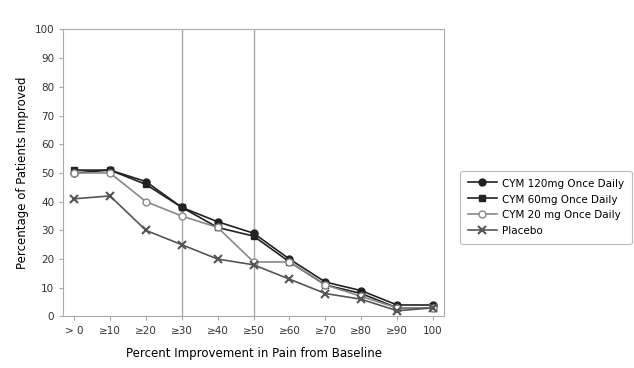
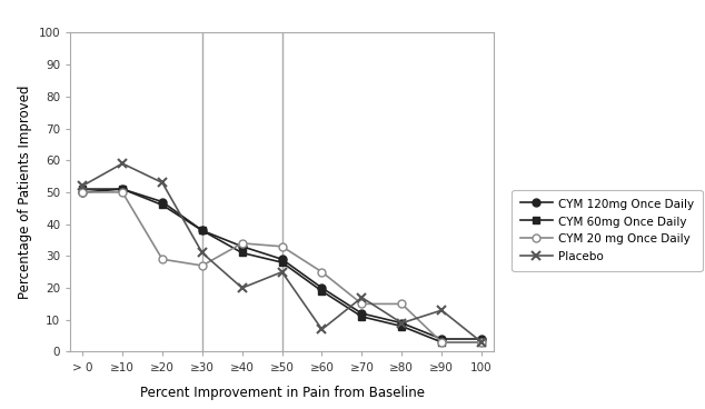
Placebo/> 0: 41 -> 52
Placebo/≥10: 42 -> 59
CYM 20 mg Once Daily/≥20: 40 -> 29
Placebo/≥20: 30 -> 53
CYM 20 mg Once Daily/≥30: 35 -> 27
Placebo/≥30: 25 -> 31
CYM 20 mg Once Daily/≥40: 31 -> 34
CYM 20 mg Once Daily/≥50: 19 -> 33
Placebo/≥50: 18 -> 25
CYM 20 mg Once Daily/≥60: 19 -> 25
Placebo/≥60: 13 -> 7
CYM 20 mg Once Daily/≥70: 11 -> 15
Placebo/≥70: 8 -> 17
CYM 20 mg Once Daily/≥80: 7 -> 15
Placebo/≥80: 6 -> 9
Placebo/≥90: 2 -> 13
